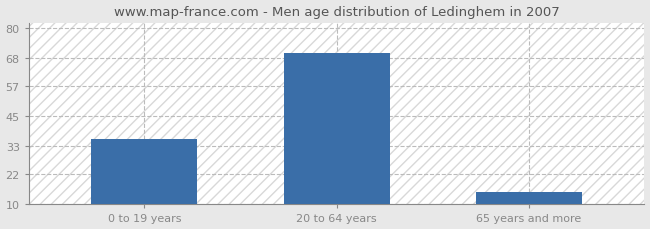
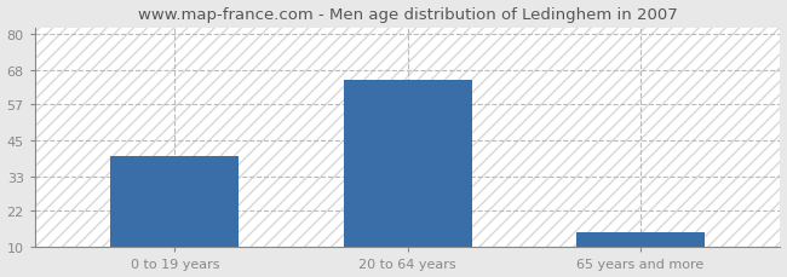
0 to 19 years: 36 -> 40
20 to 64 years: 70 -> 65
